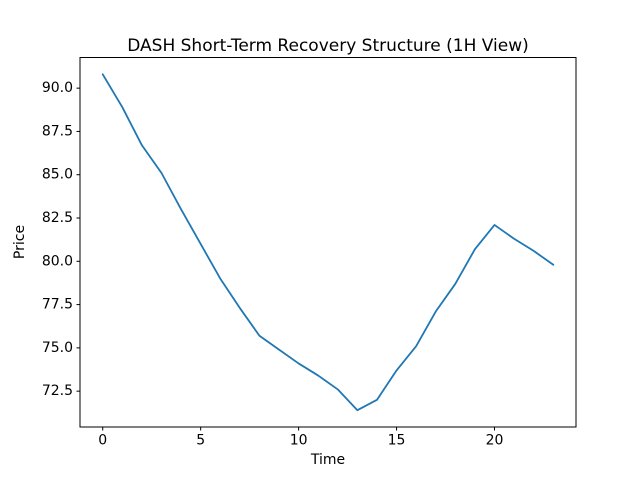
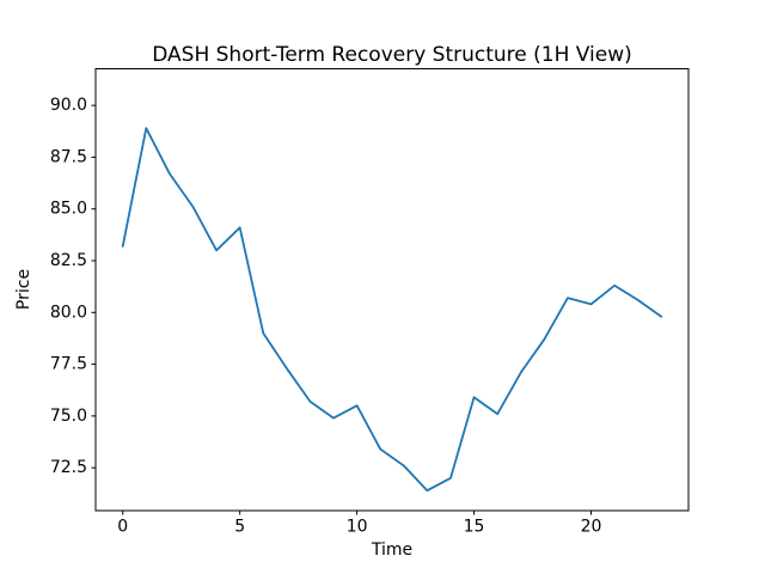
0: 90.8 -> 83.2
5: 81.0 -> 84.1
10: 74.1 -> 75.5
15: 73.7 -> 75.9
20: 82.1 -> 80.4
